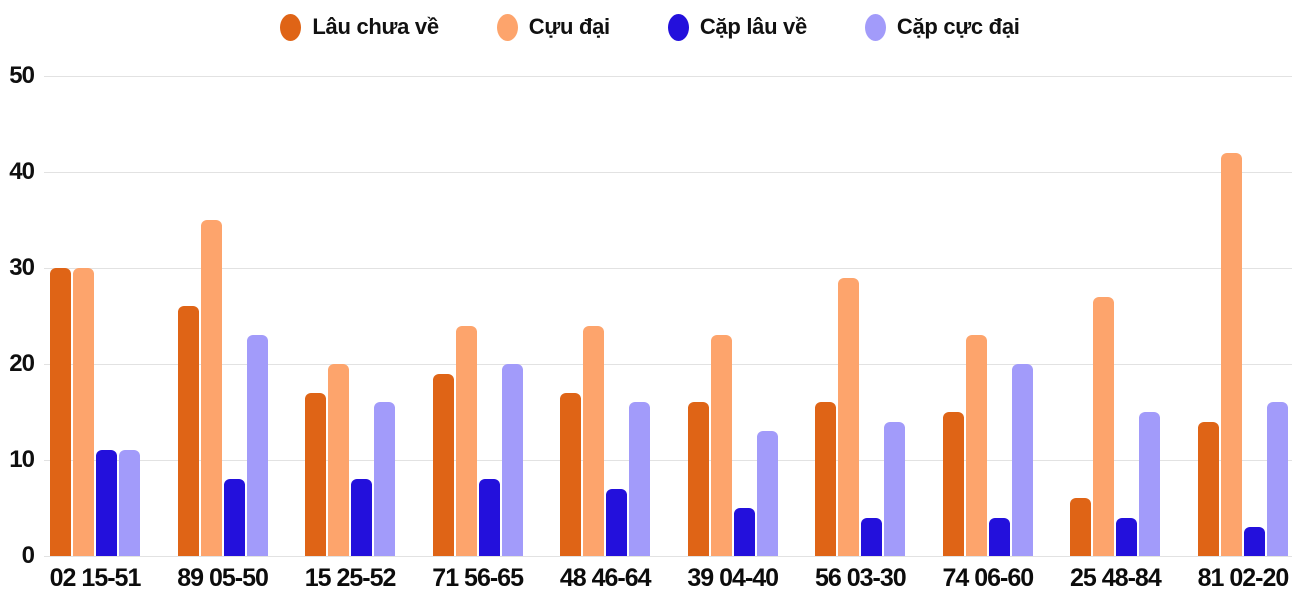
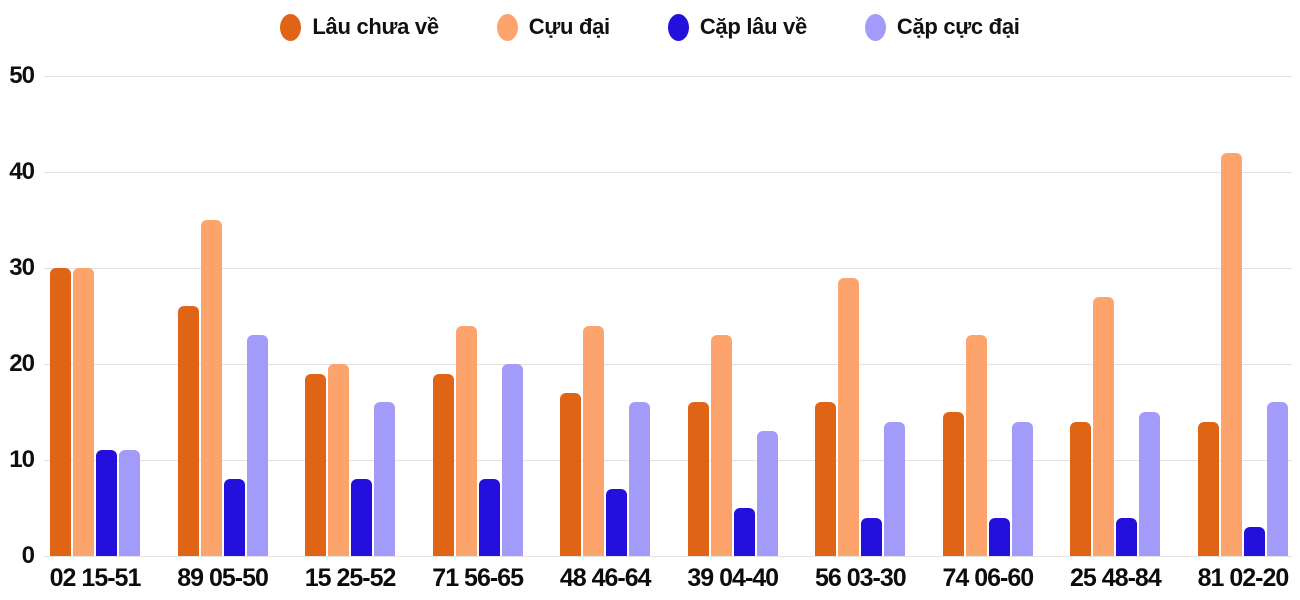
Lâu chưa về/15 25-52: 17 -> 19
Cặp cực đại/74 06-60: 20 -> 14
Lâu chưa về/25 48-84: 6 -> 14
